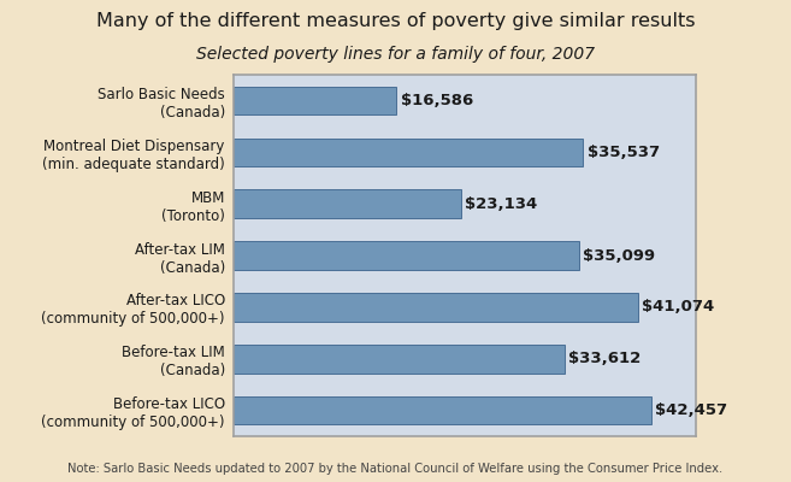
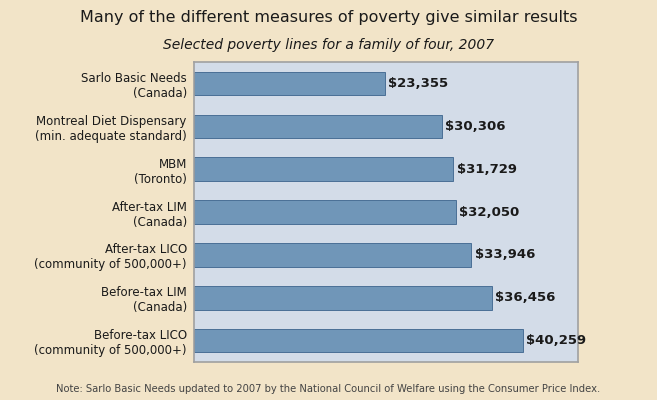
Sarlo Basic Needs (Canada): $16,586 -> $23,355
Montreal Diet Dispensary (min. adequate standard): $35,537 -> $30,306
MBM (Toronto): $23,134 -> $31,729
After-tax LIM (Canada): $35,099 -> $32,050
After-tax LICO (community of 500,000+): $41,074 -> $33,946
Before-tax LIM (Canada): $33,612 -> $36,456
Before-tax LICO (community of 500,000+): $42,457 -> $40,259
